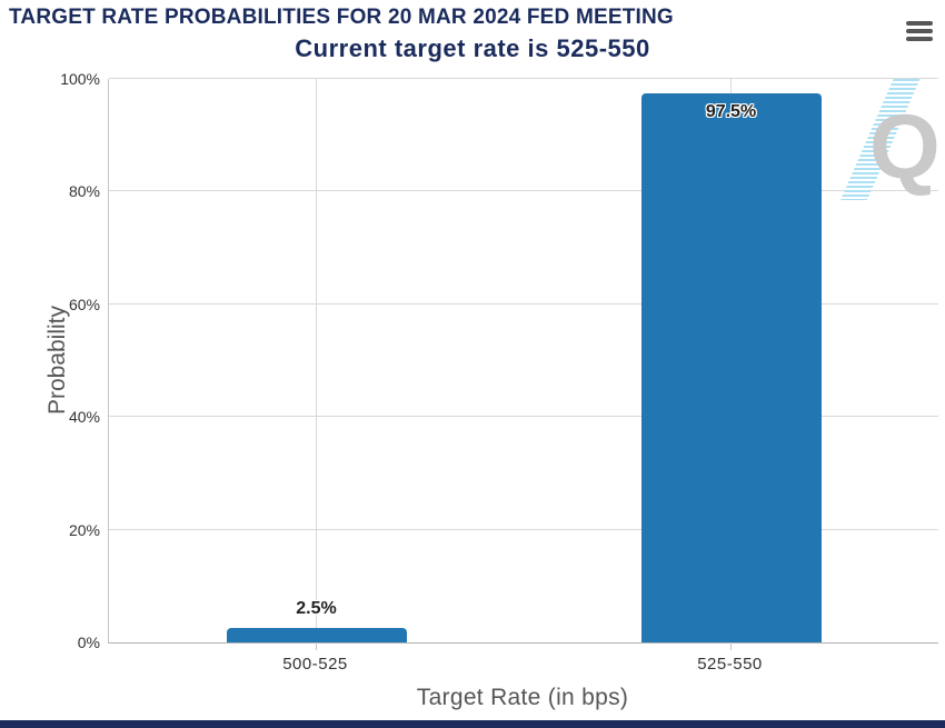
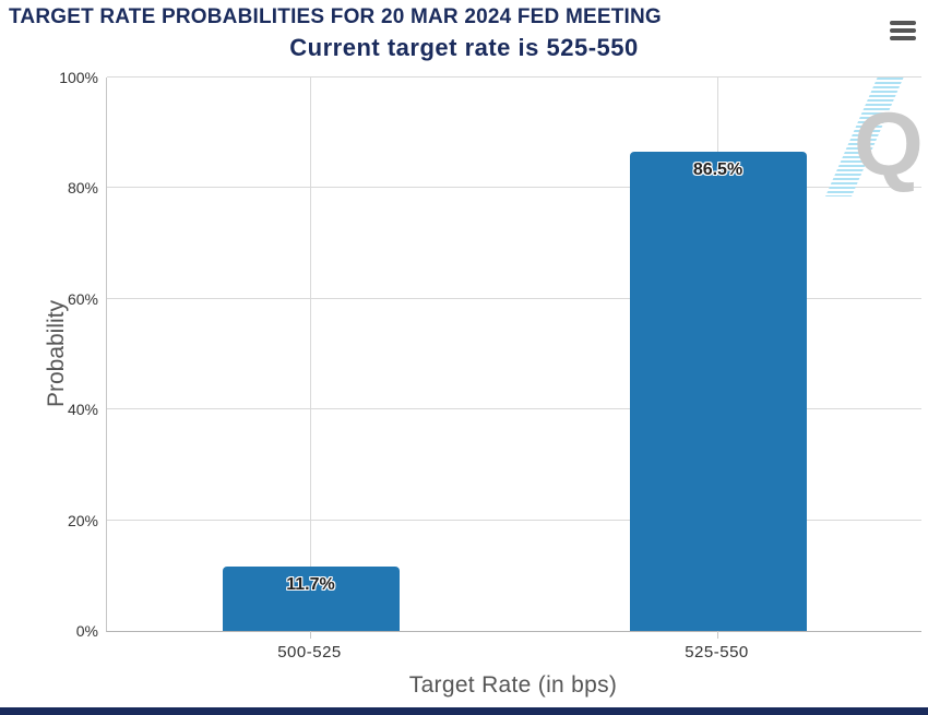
500-525: 2.5% -> 11.7%
525-550: 97.5% -> 86.5%
